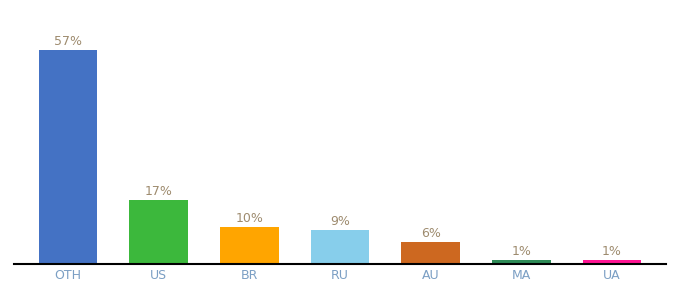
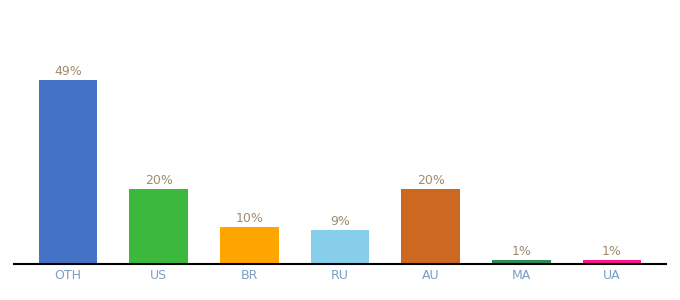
OTH: 57% -> 49%
US: 17% -> 20%
AU: 6% -> 20%
